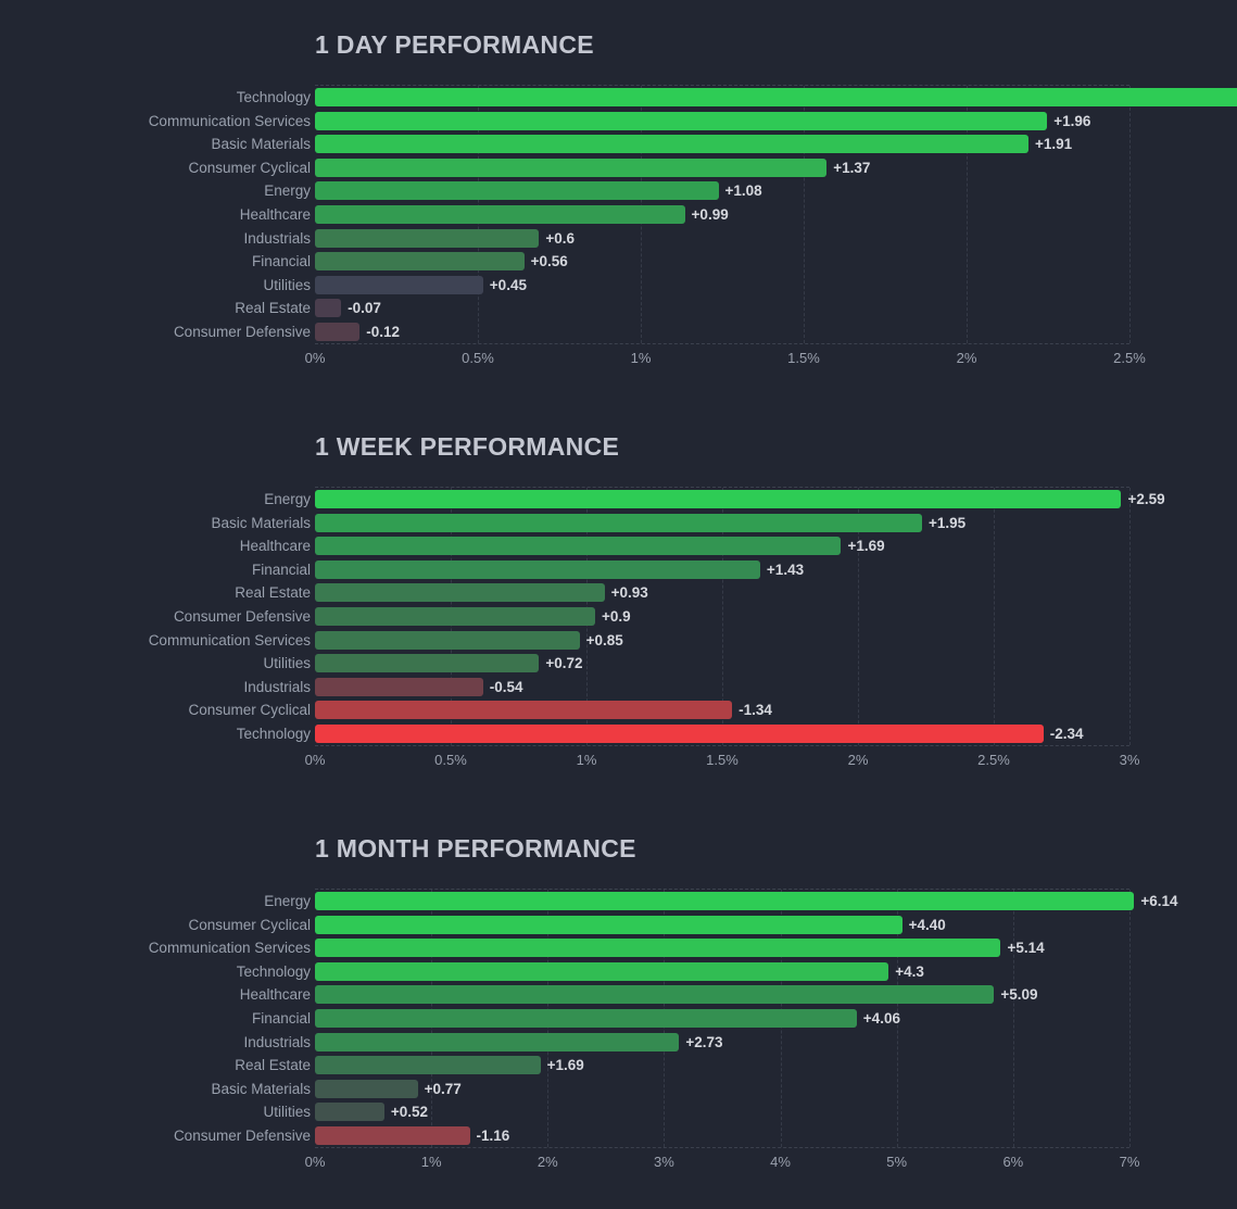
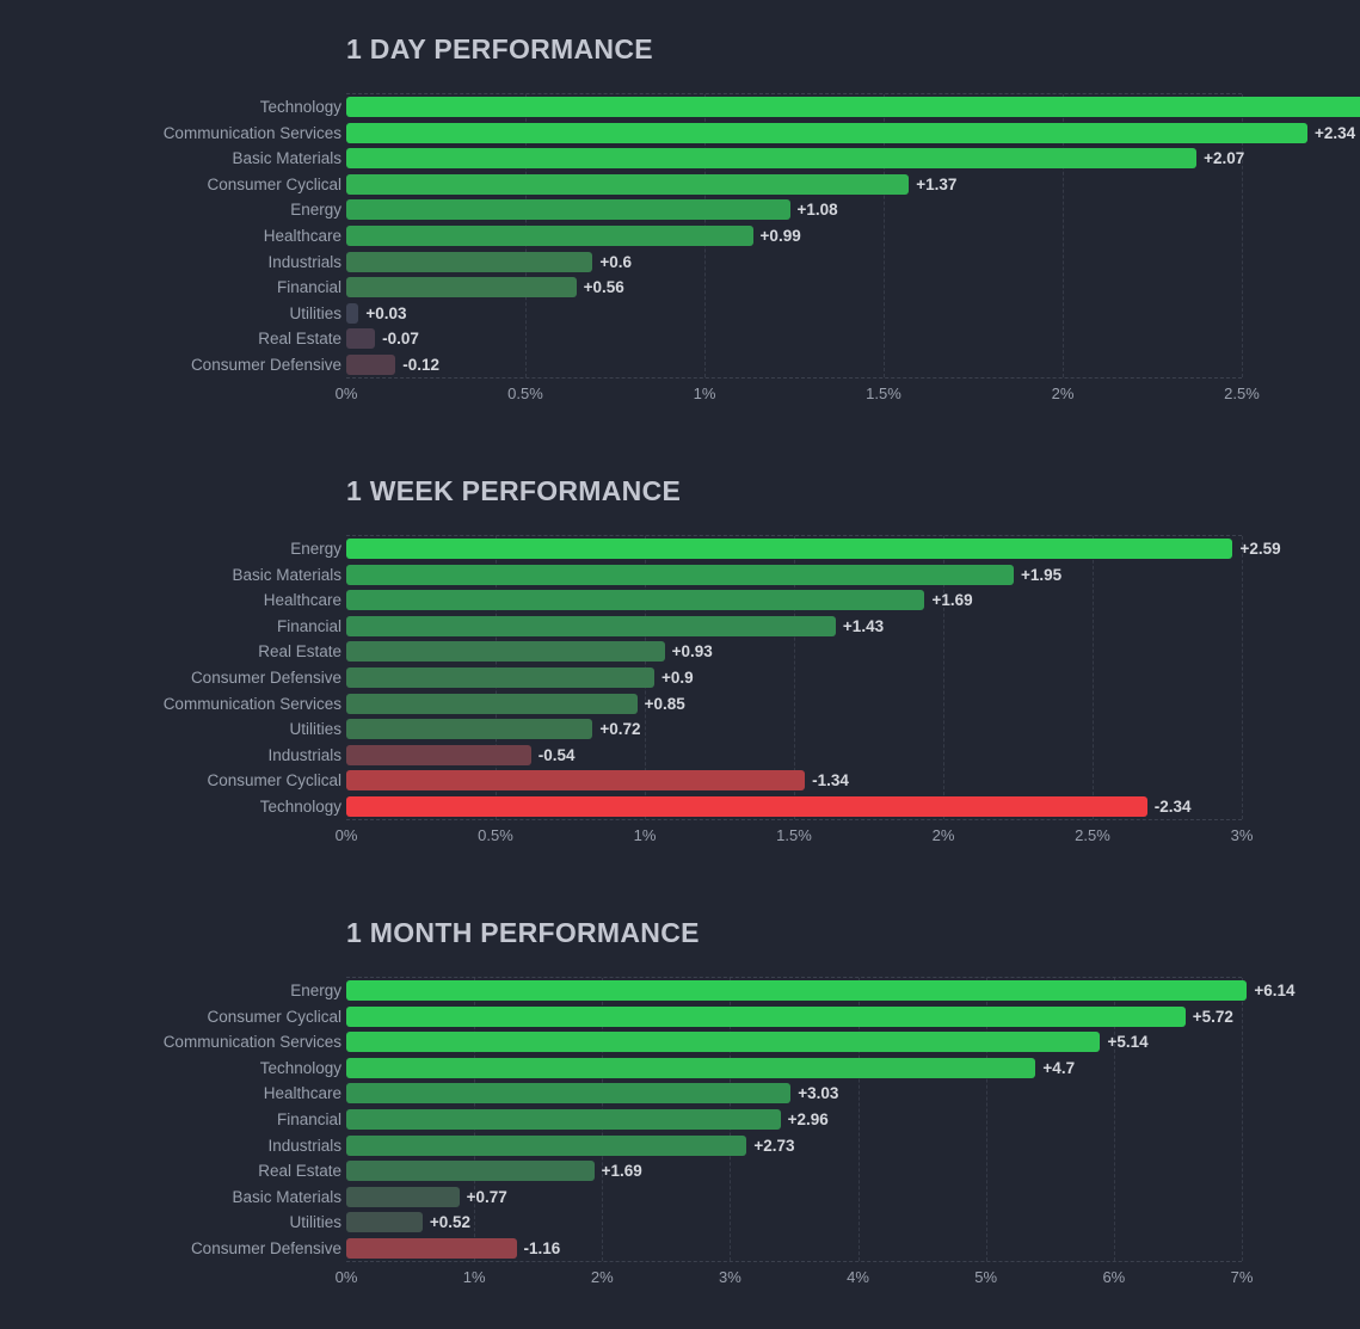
1 DAY PERFORMANCE/Communication Services: +1.96 -> +2.34
1 DAY PERFORMANCE/Basic Materials: +1.91 -> +2.07
1 DAY PERFORMANCE/Utilities: +0.45 -> +0.03
1 MONTH PERFORMANCE/Consumer Cyclical: +4.40 -> +5.72
1 MONTH PERFORMANCE/Technology: +4.3 -> +4.7
1 MONTH PERFORMANCE/Healthcare: +5.09 -> +3.03
1 MONTH PERFORMANCE/Financial: +4.06 -> +2.96
